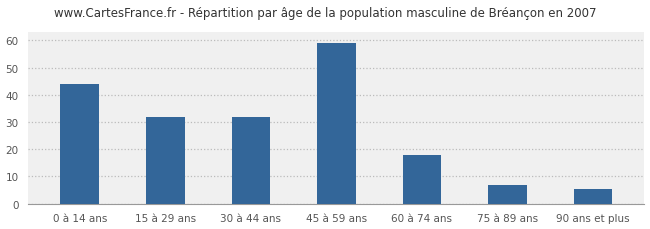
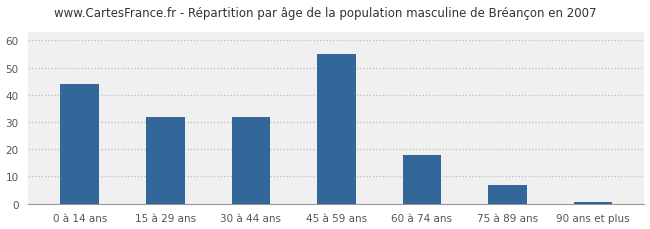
45 à 59 ans: 59.0 -> 55.0
90 ans et plus: 5.5 -> 0.5
